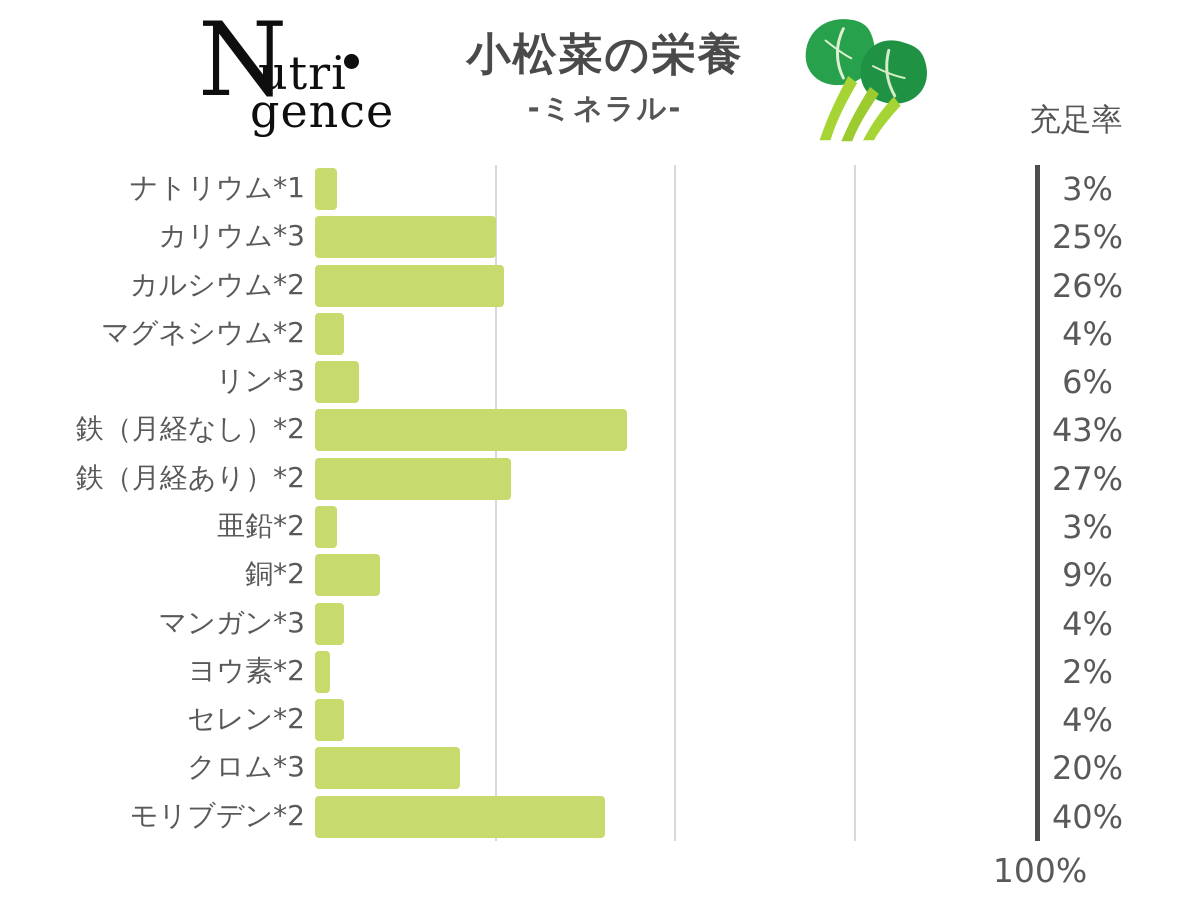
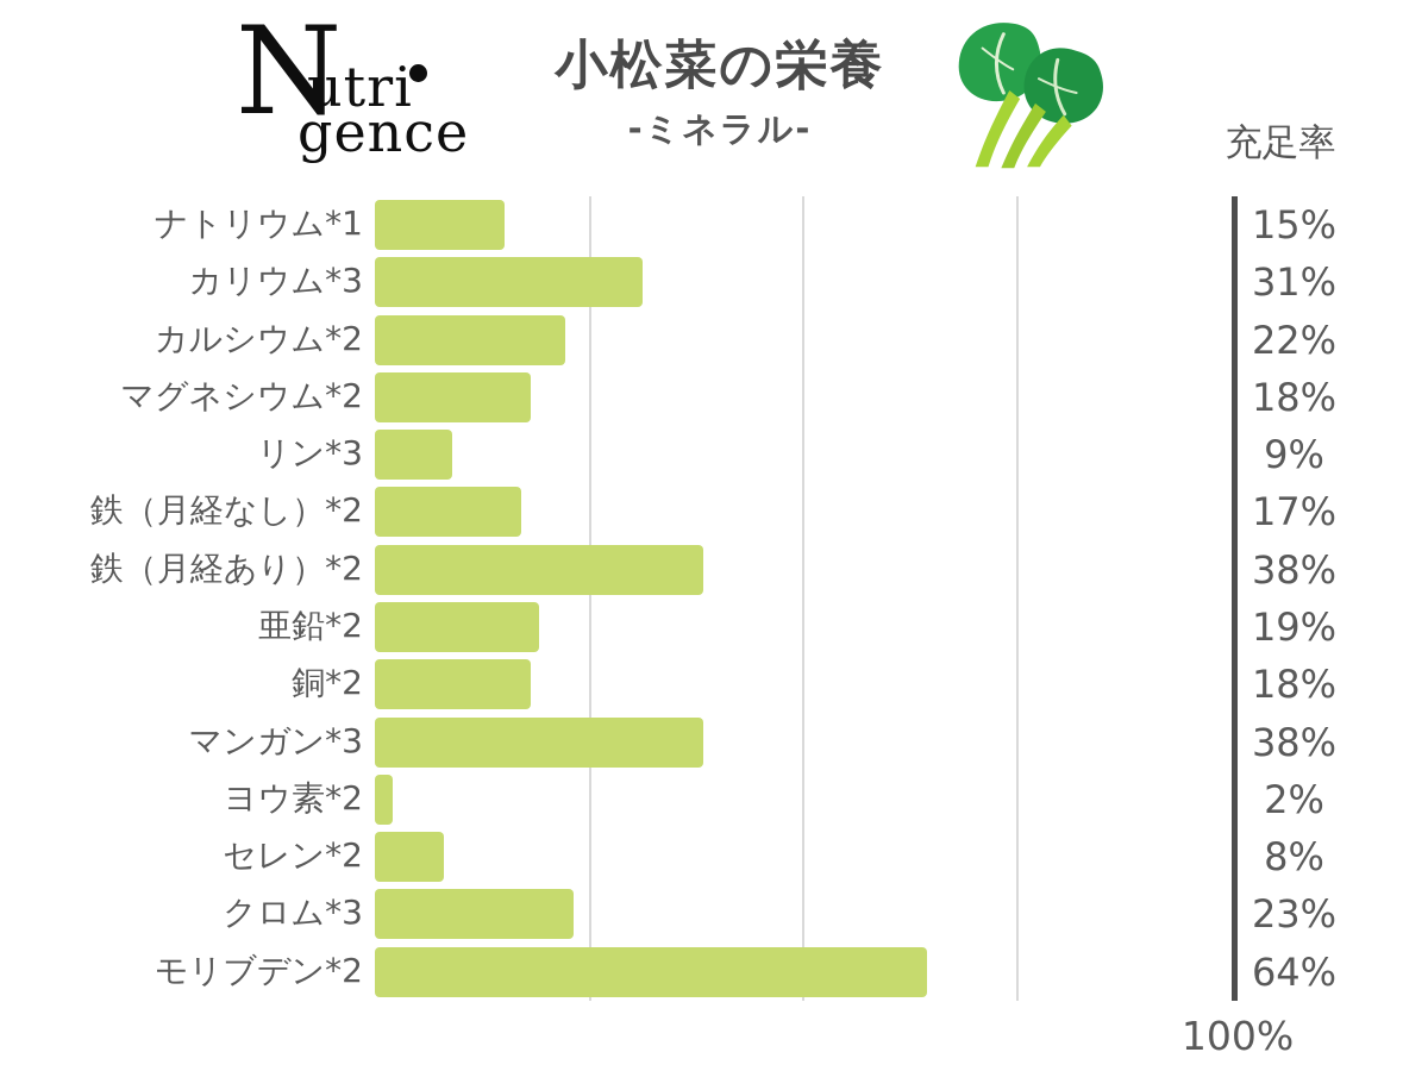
ナトリウム*1: 3% -> 15%
カリウム*3: 25% -> 31%
カルシウム*2: 26% -> 22%
マグネシウム*2: 4% -> 18%
リン*3: 6% -> 9%
鉄（月経なし）*2: 43% -> 17%
鉄（月経あり）*2: 27% -> 38%
亜鉛*2: 3% -> 19%
銅*2: 9% -> 18%
マンガン*3: 4% -> 38%
セレン*2: 4% -> 8%
クロム*3: 20% -> 23%
モリブデン*2: 40% -> 64%
